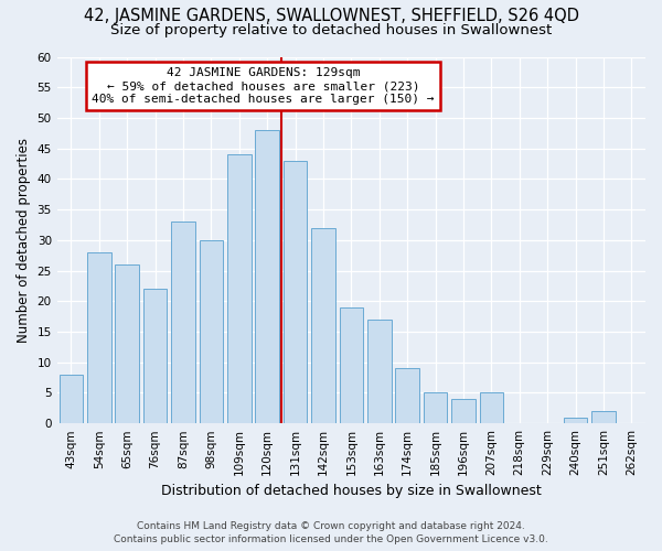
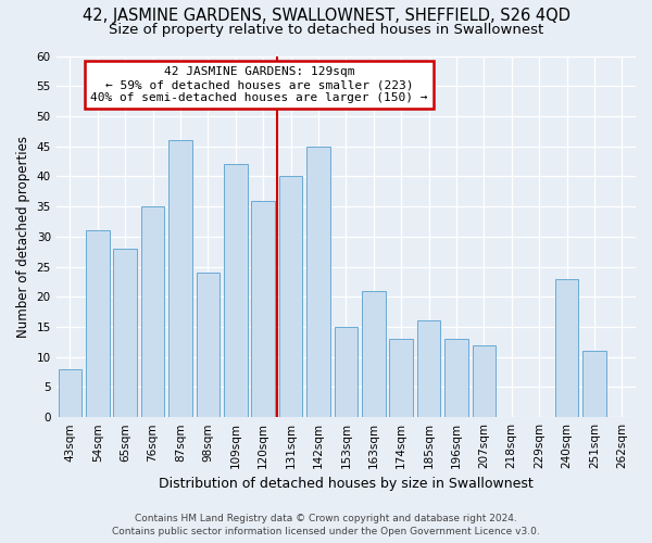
54sqm: 28 -> 31
65sqm: 26 -> 28
76sqm: 22 -> 35
87sqm: 33 -> 46
98sqm: 30 -> 24
109sqm: 44 -> 42
120sqm: 48 -> 36
131sqm: 43 -> 40
142sqm: 32 -> 45
153sqm: 19 -> 15
163sqm: 17 -> 21
174sqm: 9 -> 13
185sqm: 5 -> 16
196sqm: 4 -> 13
207sqm: 5 -> 12
240sqm: 1 -> 23
251sqm: 2 -> 11
